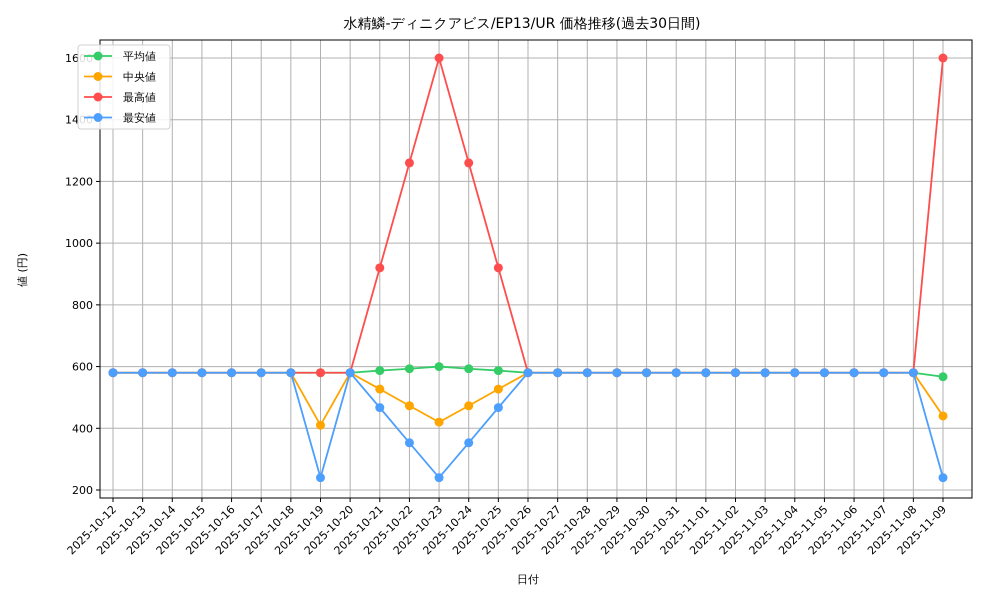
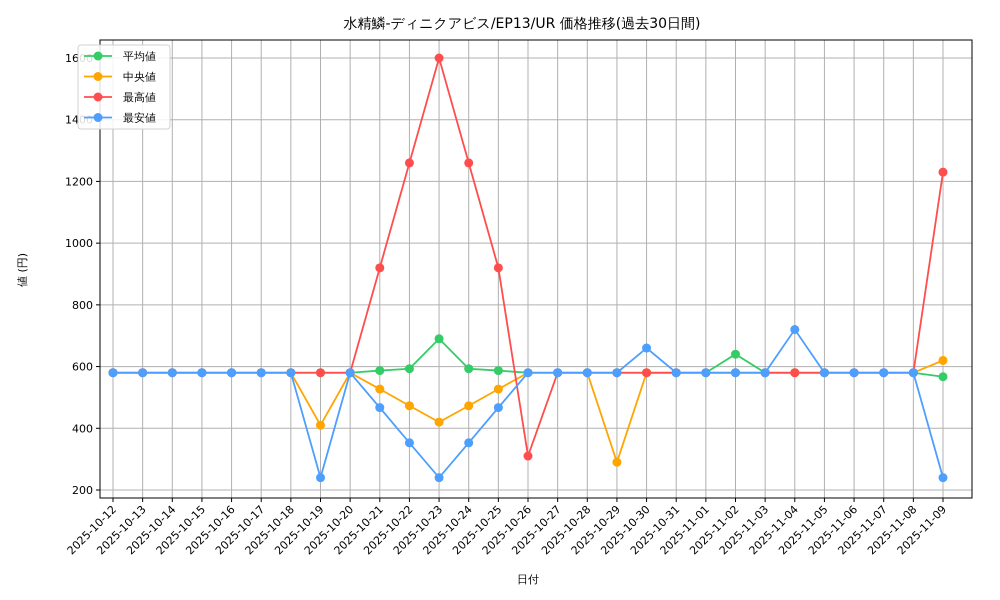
平均値/2025-10-23: 600 -> 690
最高値/2025-10-26: 580 -> 310
中央値/2025-10-29: 580 -> 290
最安値/2025-10-30: 580 -> 660
平均値/2025-11-02: 580 -> 640
最安値/2025-11-04: 580 -> 720
中央値/2025-11-09: 440 -> 620
最高値/2025-11-09: 1600 -> 1230
